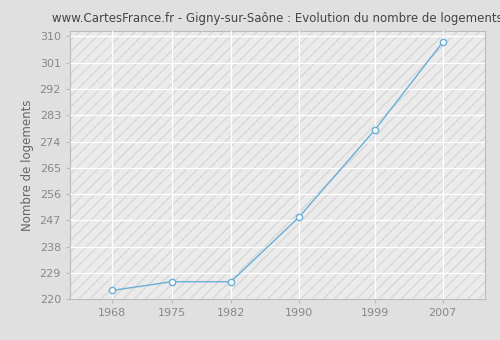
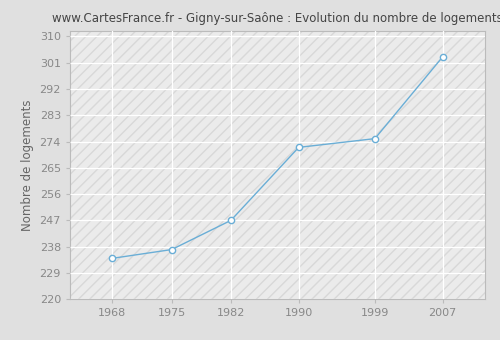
1968: 223 -> 234
1975: 226 -> 237
1982: 226 -> 247
1990: 248 -> 272
1999: 278 -> 275
2007: 308 -> 303
